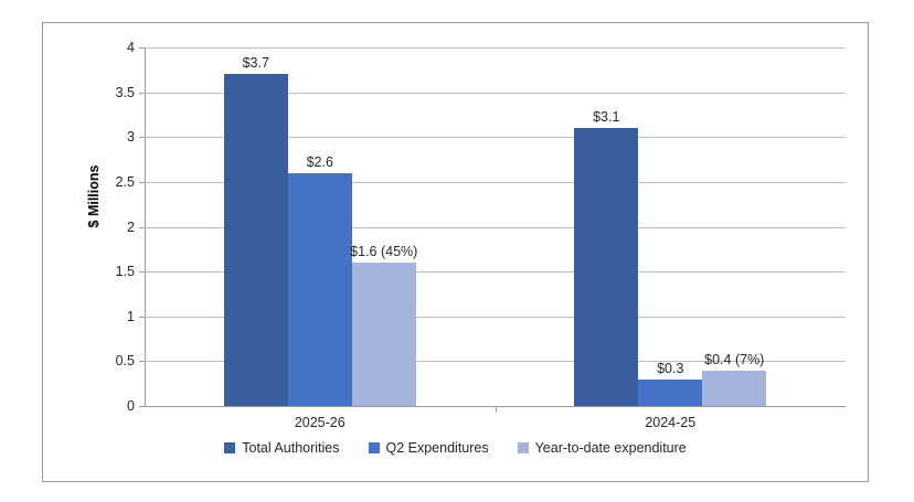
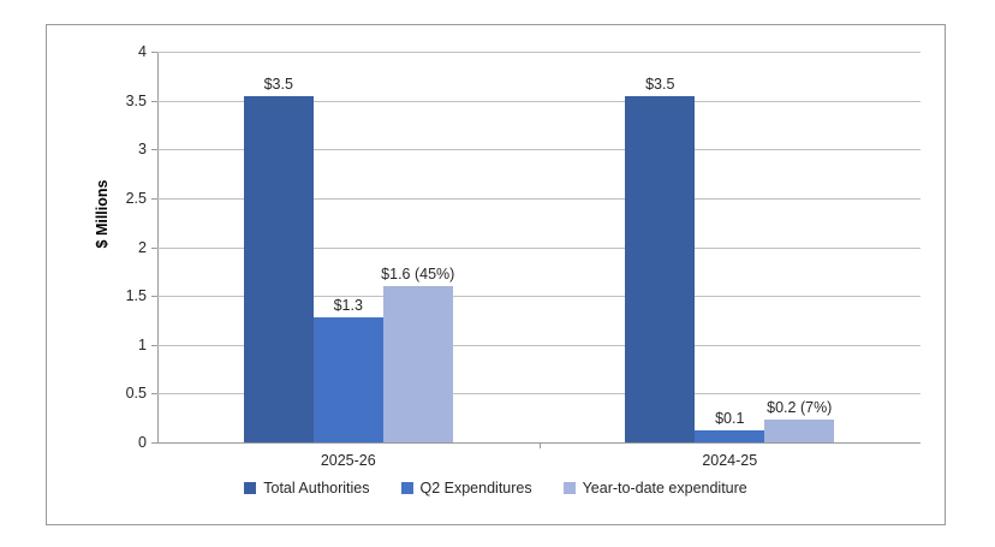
Total Authorities/2025-26: $3.7 -> $3.5
Q2 Expenditures/2025-26: $2.6 -> $1.3
Total Authorities/2024-25: $3.1 -> $3.5
Q2 Expenditures/2024-25: $0.3 -> $0.1
Year-to-date expenditure/2024-25: $0.4 -> $0.2
